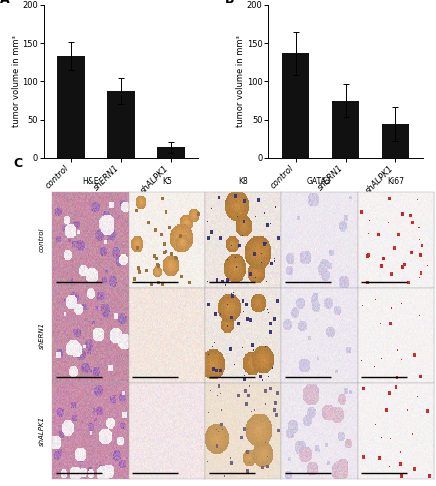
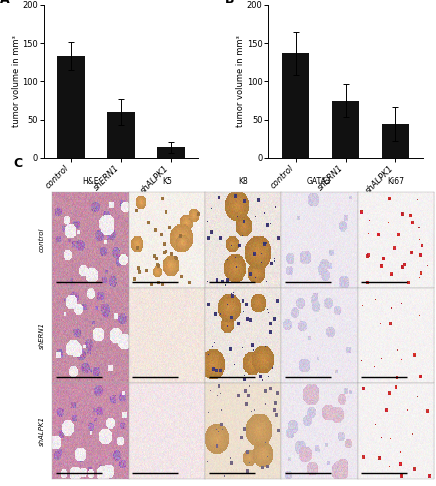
shERN1: 88 -> 60
